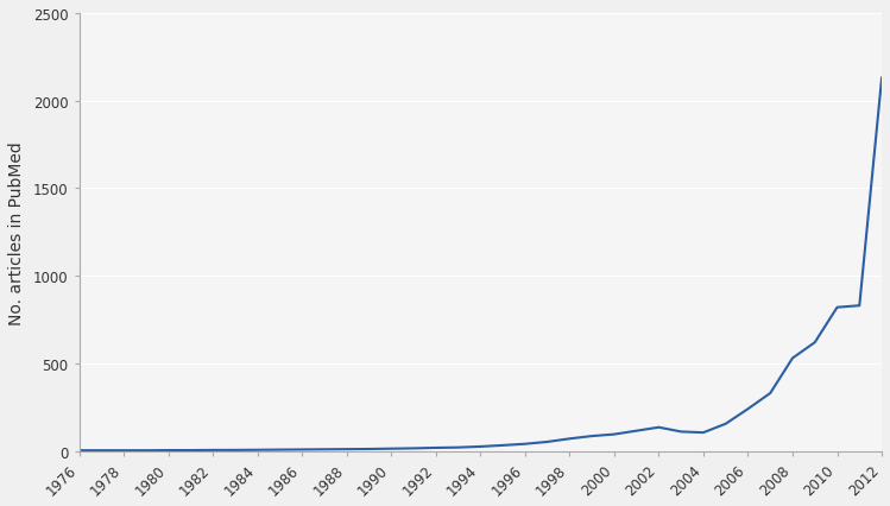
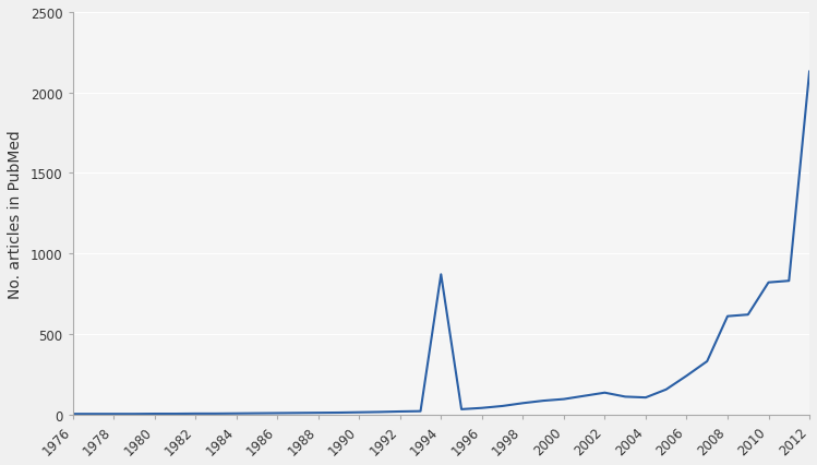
1994: 20 -> 870
2008: 530 -> 610
